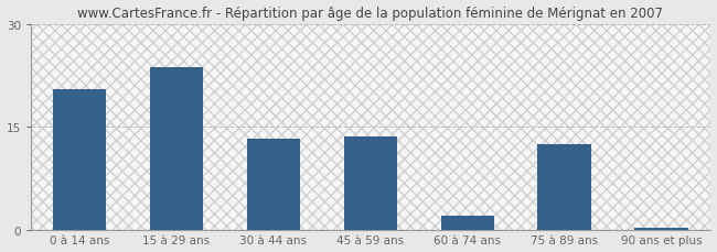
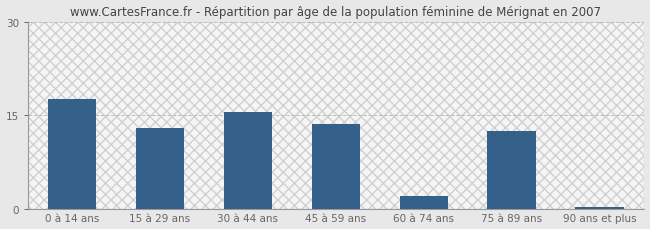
0 à 14 ans: 20.4 -> 17.5
15 à 29 ans: 23.6 -> 13.0
30 à 44 ans: 13.2 -> 15.5
